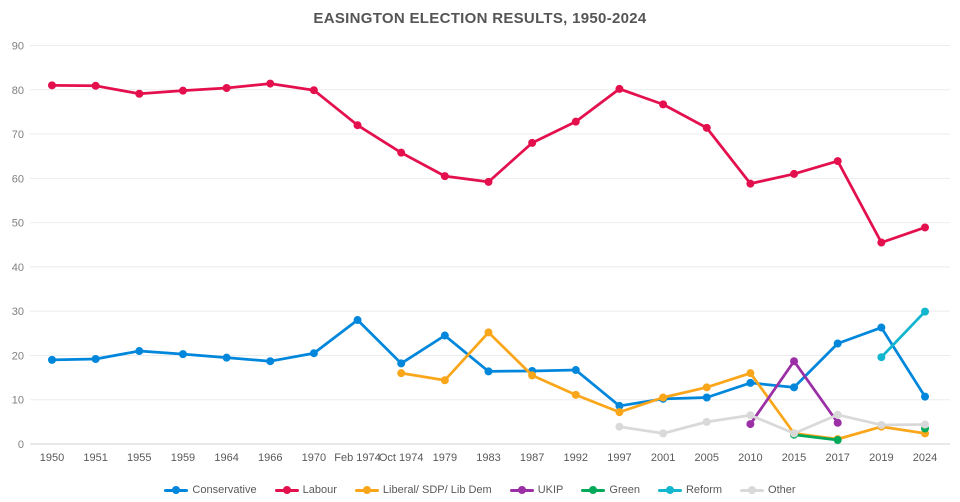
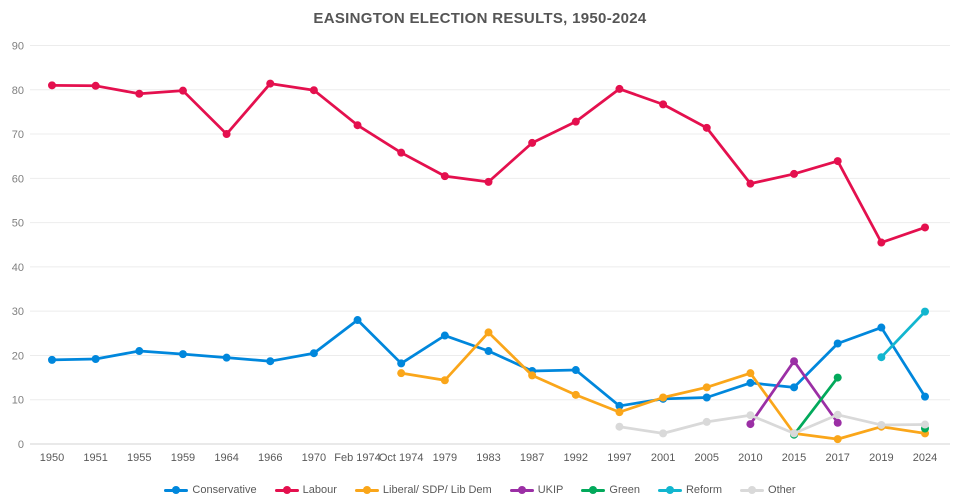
Labour/1964: 80 -> 70
Conservative/1983: 16 -> 21
Green/2017: 1 -> 15
